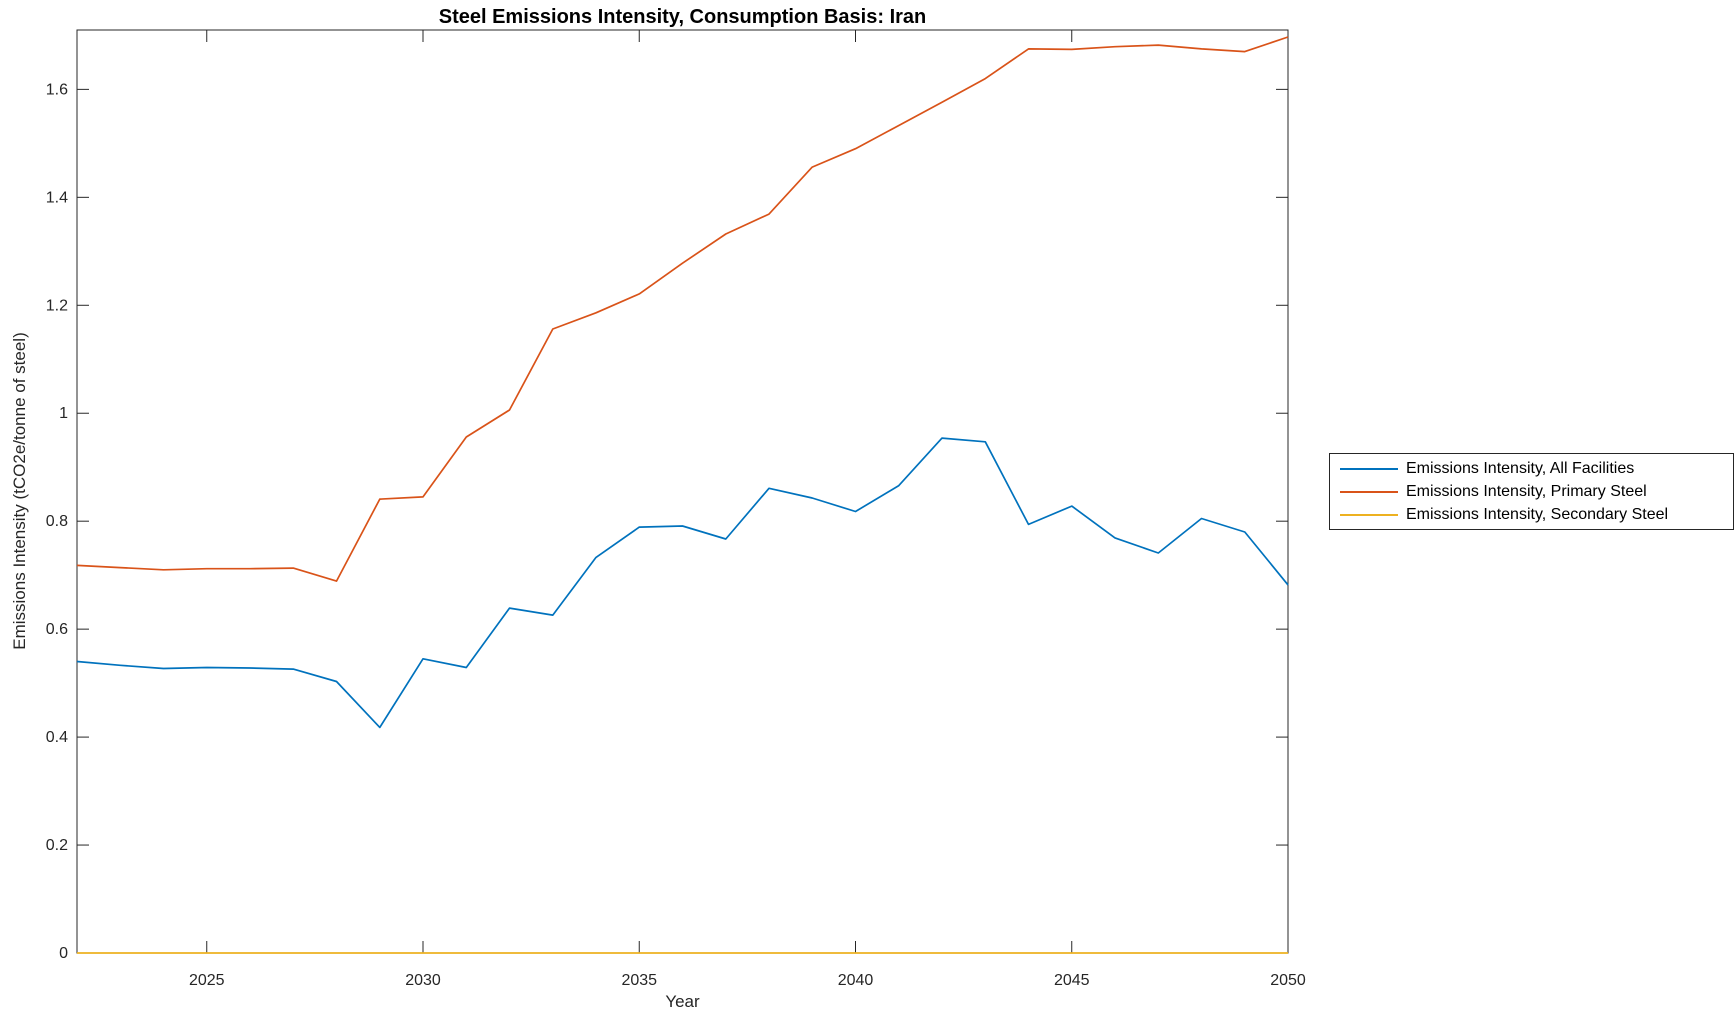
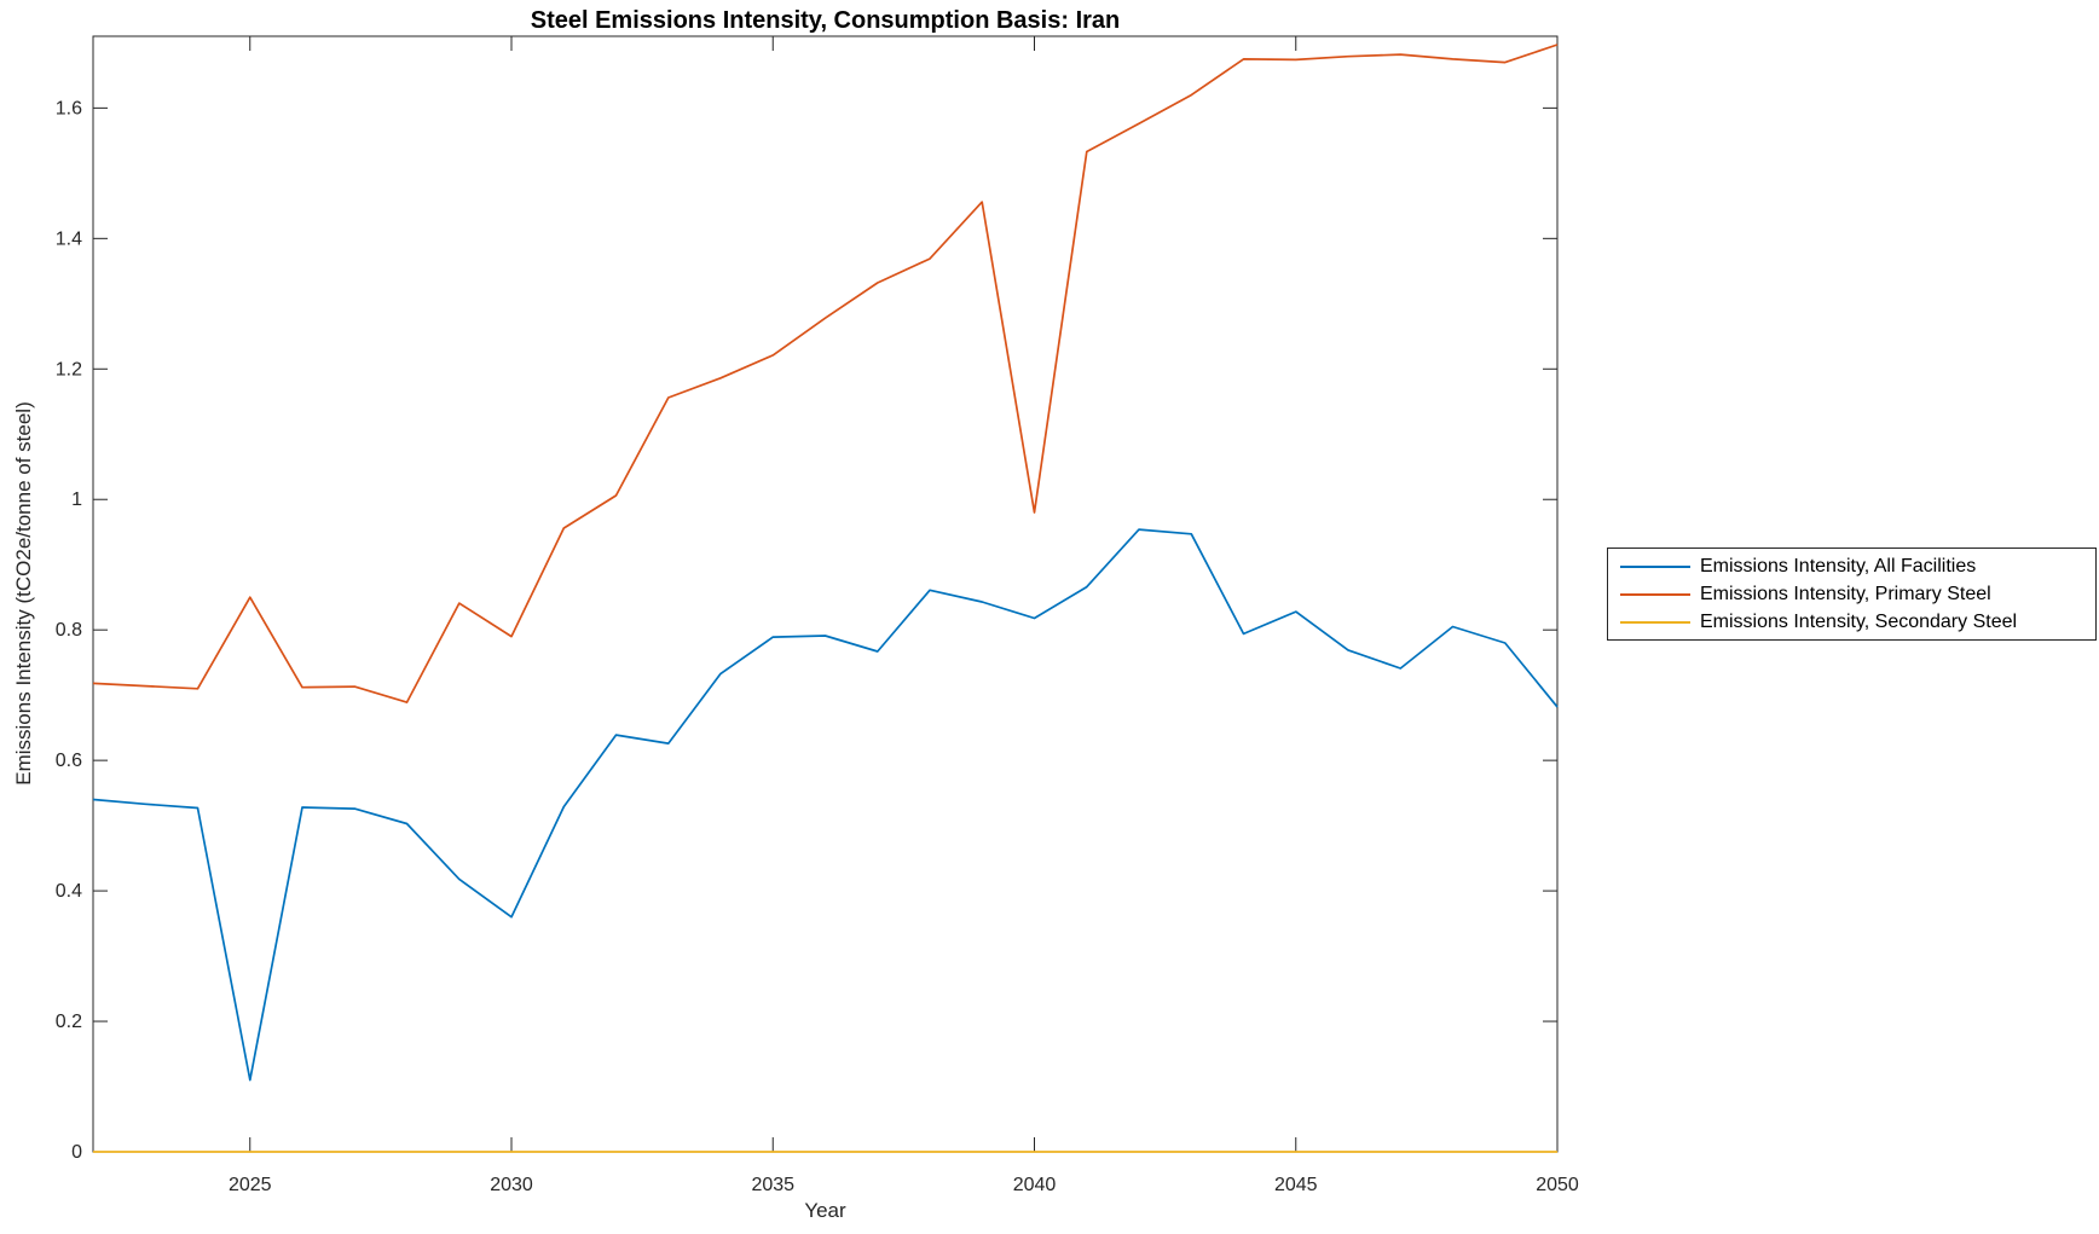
Emissions Intensity, All Facilities/2025: 0.53 -> 0.11
Emissions Intensity, Primary Steel/2025: 0.71 -> 0.85
Emissions Intensity, All Facilities/2030: 0.55 -> 0.36
Emissions Intensity, Primary Steel/2030: 0.84 -> 0.79
Emissions Intensity, Primary Steel/2040: 1.49 -> 0.98
